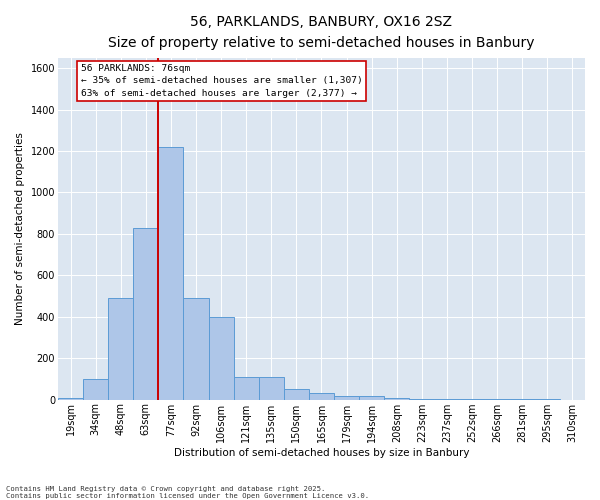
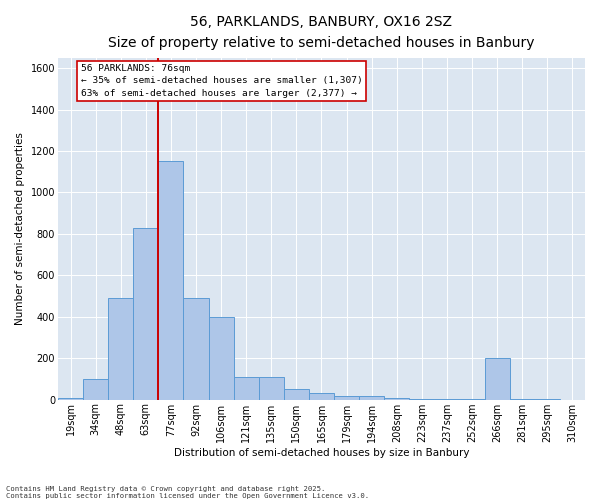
77sqm: 1220 -> 1150
266sqm: 5 -> 200
